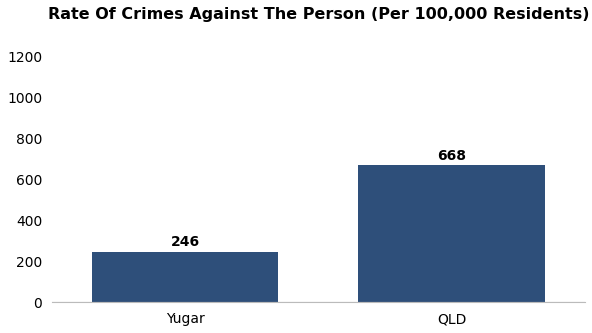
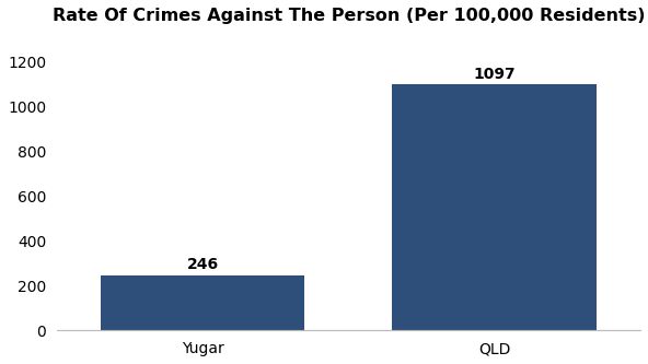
QLD: 668 -> 1097
